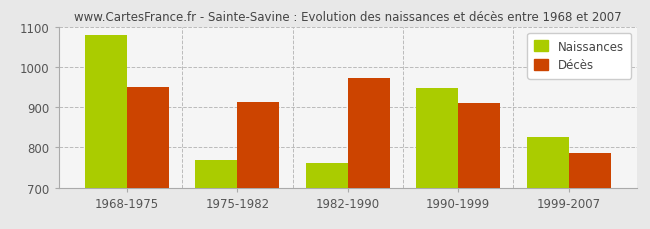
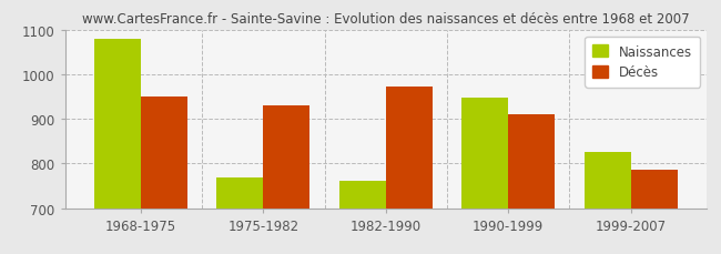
Décès/1975-1982: 912 -> 930
